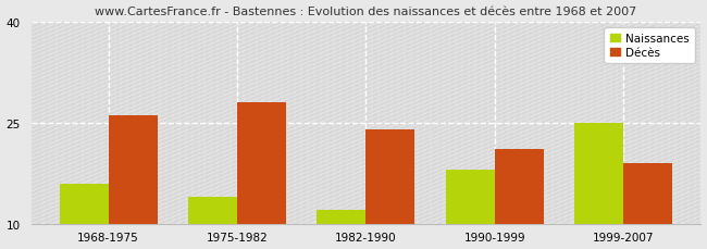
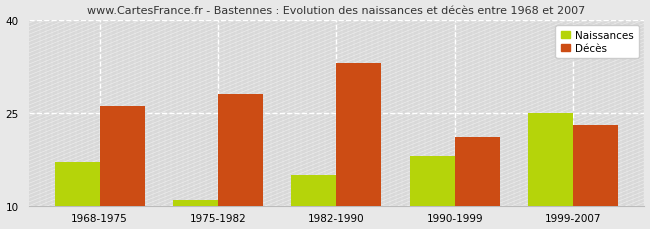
Naissances/1968-1975: 16 -> 17
Naissances/1975-1982: 14 -> 11
Naissances/1982-1990: 12 -> 15
Décès/1982-1990: 24 -> 33
Décès/1999-2007: 19 -> 23
